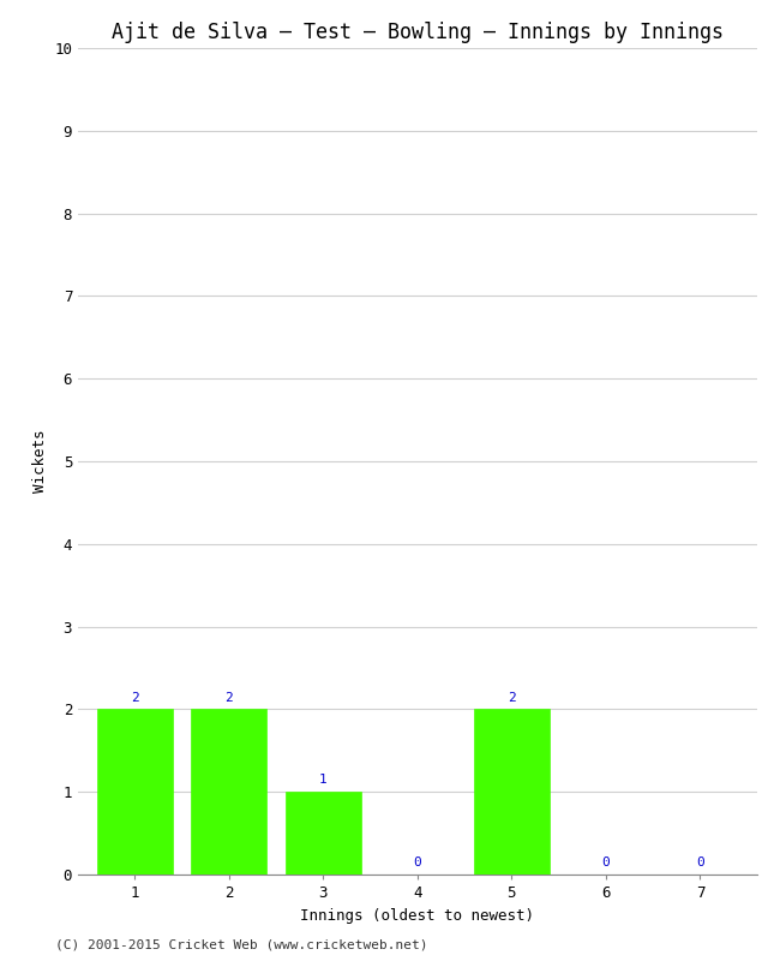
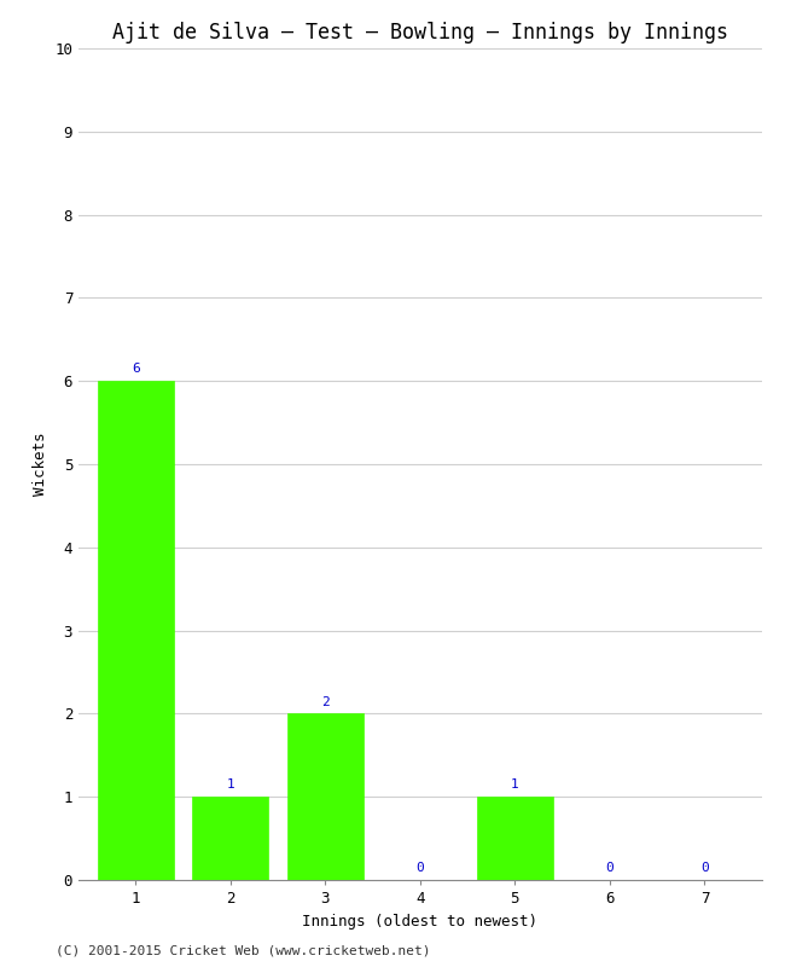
1: 2 -> 6
2: 2 -> 1
3: 1 -> 2
5: 2 -> 1
